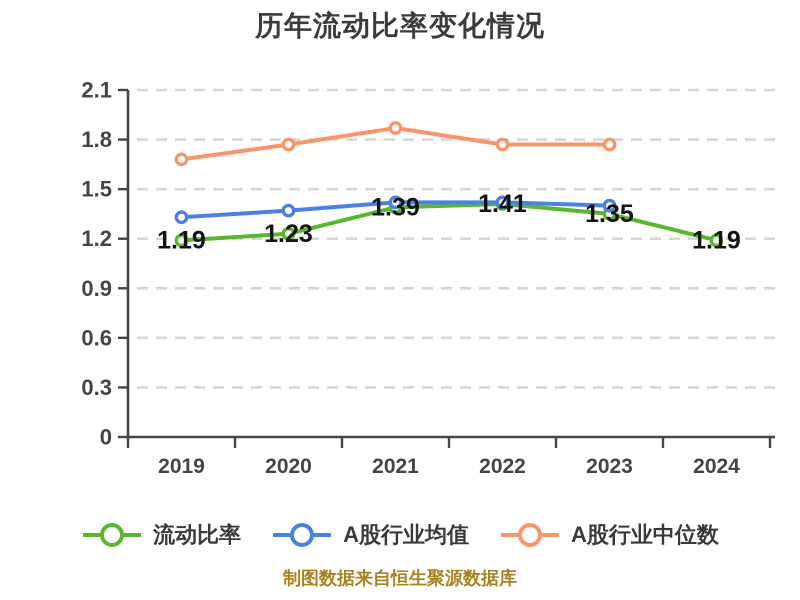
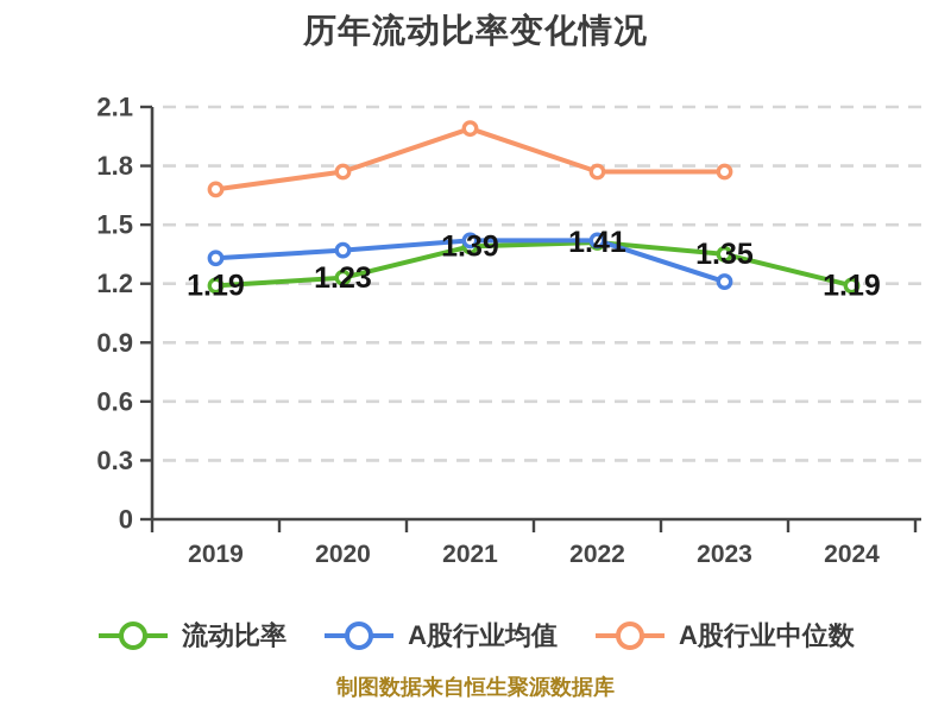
A股行业中位数/2021: 1.87 -> 1.99
A股行业均值/2023: 1.40 -> 1.21
